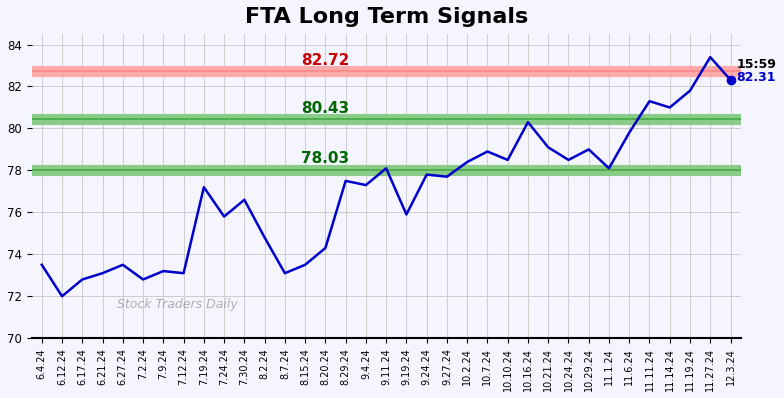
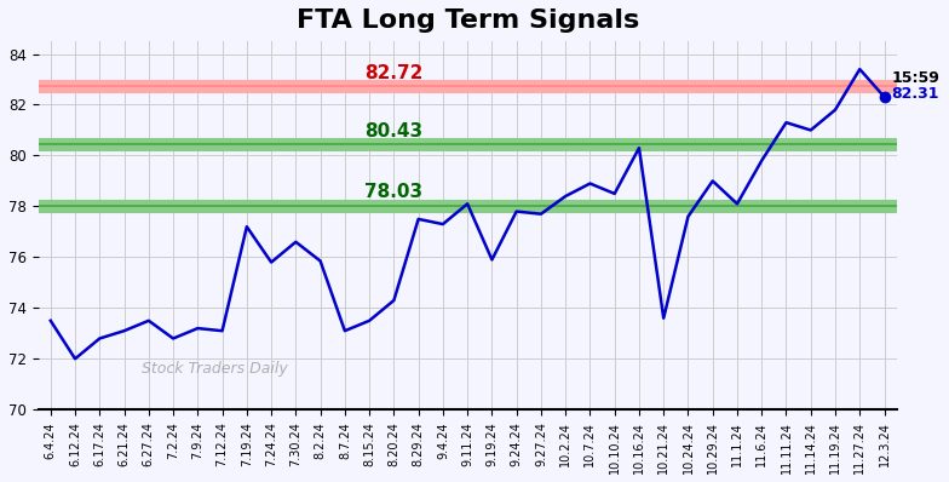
8.2.24: 74.80 -> 75.85
10.21.24: 79.10 -> 73.60
10.24.24: 78.50 -> 77.60
